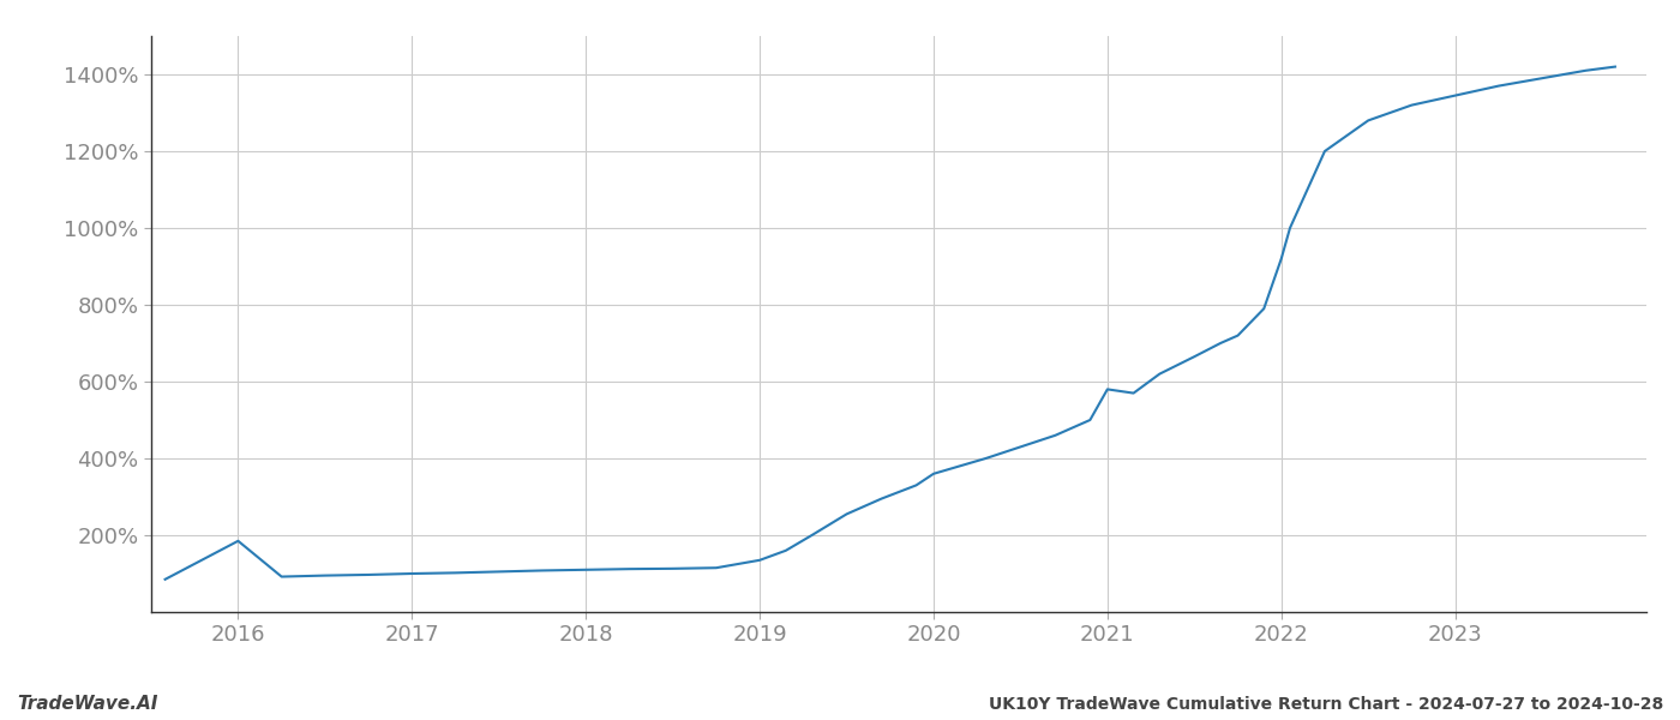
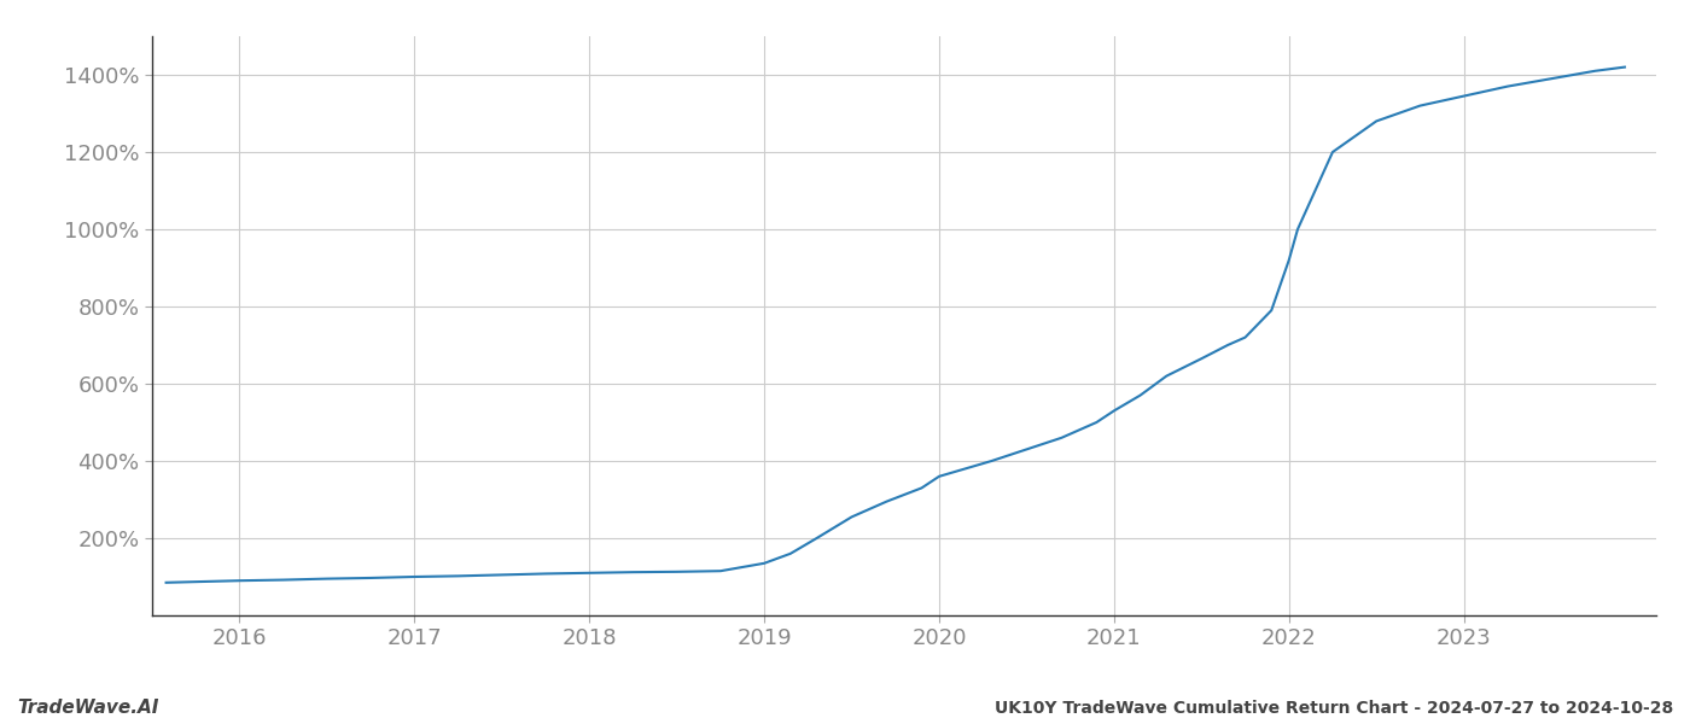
2016: 185% -> 90%
2021: 580% -> 530%
